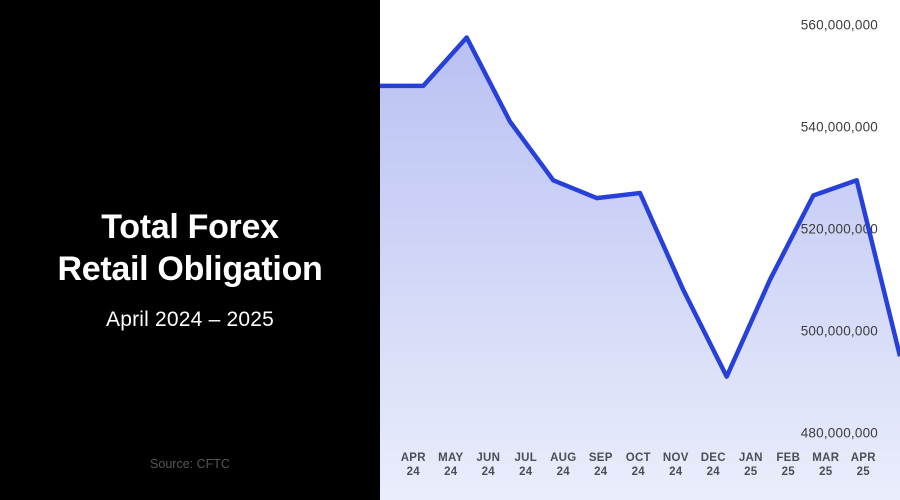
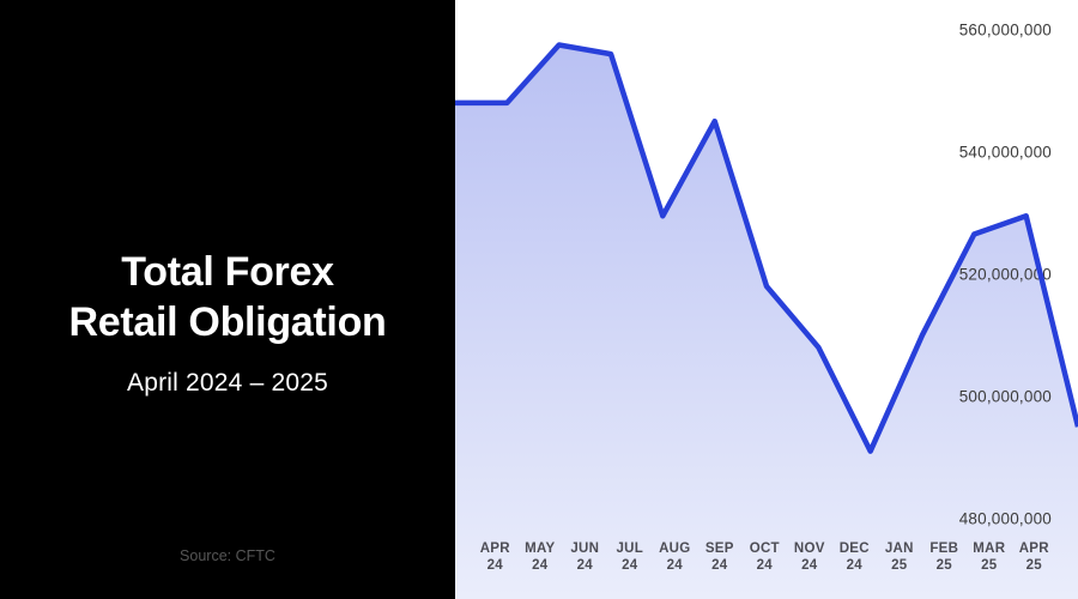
JUL 24: 541000000 -> 556000000
SEP 24: 526000000 -> 545000000
OCT 24: 527000000 -> 518000000
